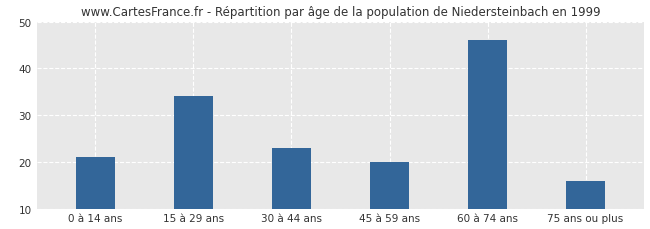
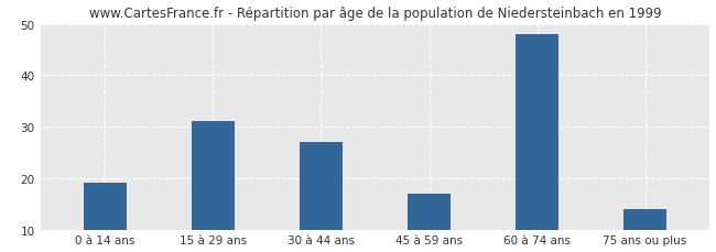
0 à 14 ans: 21 -> 19
15 à 29 ans: 34 -> 31
30 à 44 ans: 23 -> 27
45 à 59 ans: 20 -> 17
60 à 74 ans: 46 -> 48
75 ans ou plus: 16 -> 14
